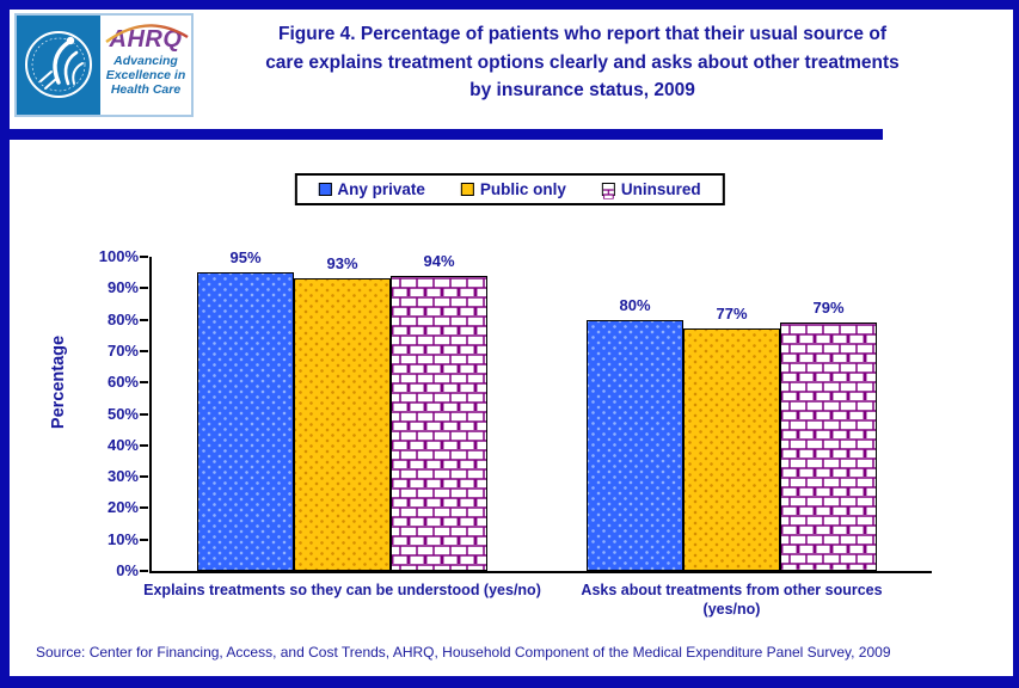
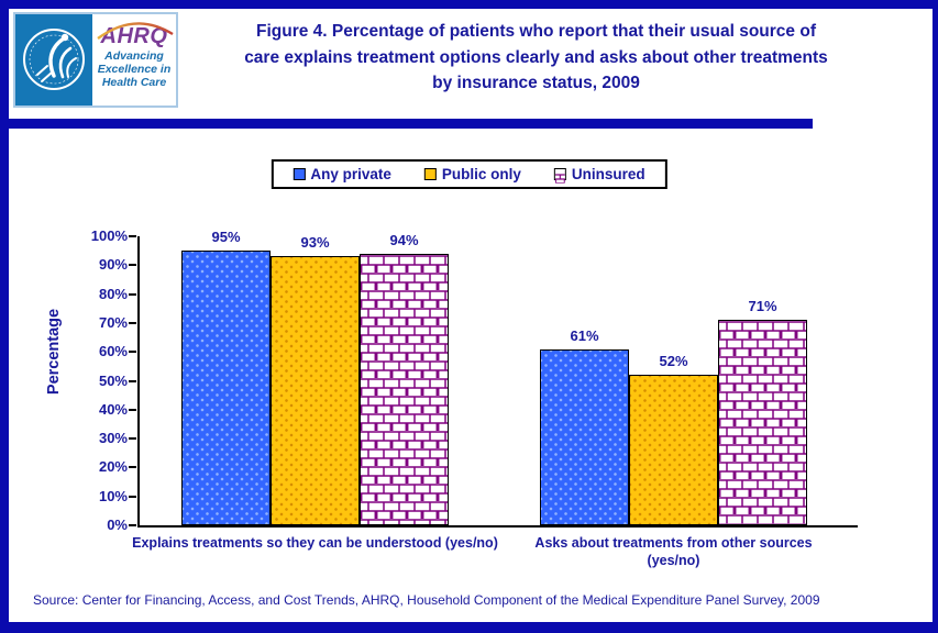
Any private/Asks about treatments from other sources (yes/no): 80% -> 61%
Public only/Asks about treatments from other sources (yes/no): 77% -> 52%
Uninsured/Asks about treatments from other sources (yes/no): 79% -> 71%
